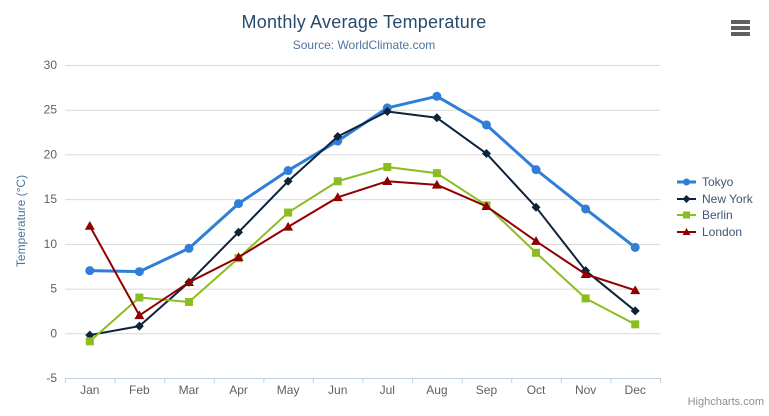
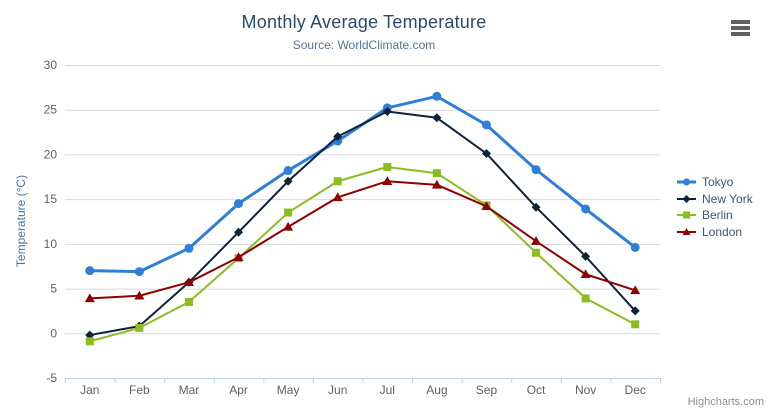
London/Jan: 12 -> 4
Berlin/Feb: 4 -> 1
London/Feb: 2 -> 4
New York/Nov: 7 -> 9
